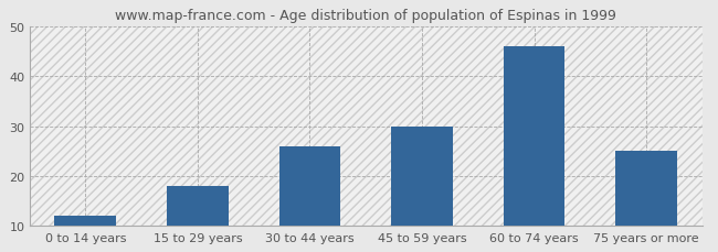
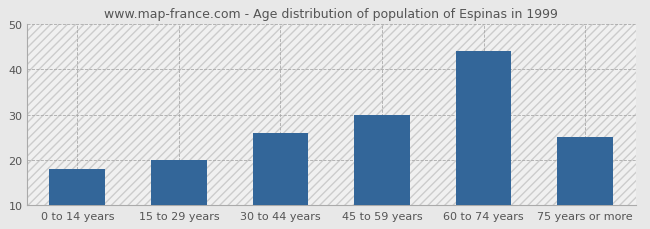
0 to 14 years: 12 -> 18
15 to 29 years: 18 -> 20
60 to 74 years: 46 -> 44
